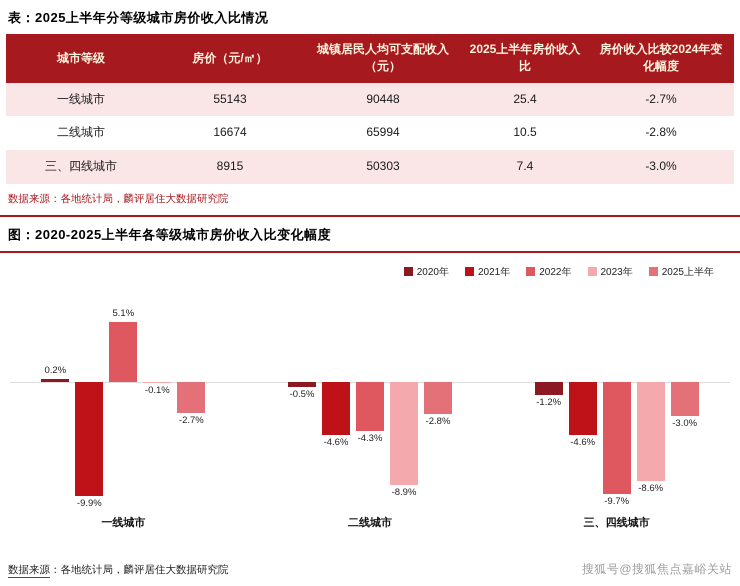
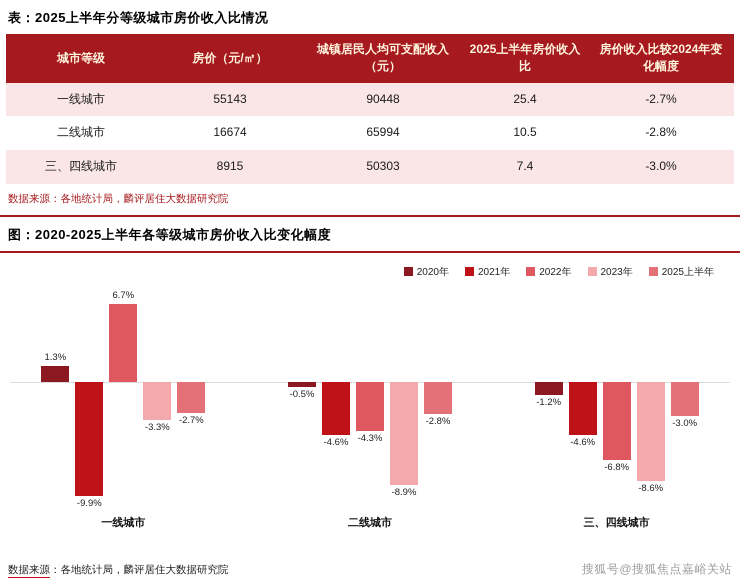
2020年/一线城市: 0.2% -> 1.3%
2022年/一线城市: 5.1% -> 6.7%
2023年/一线城市: -0.1% -> -3.3%
2022年/三、四线城市: -9.7% -> -6.8%
